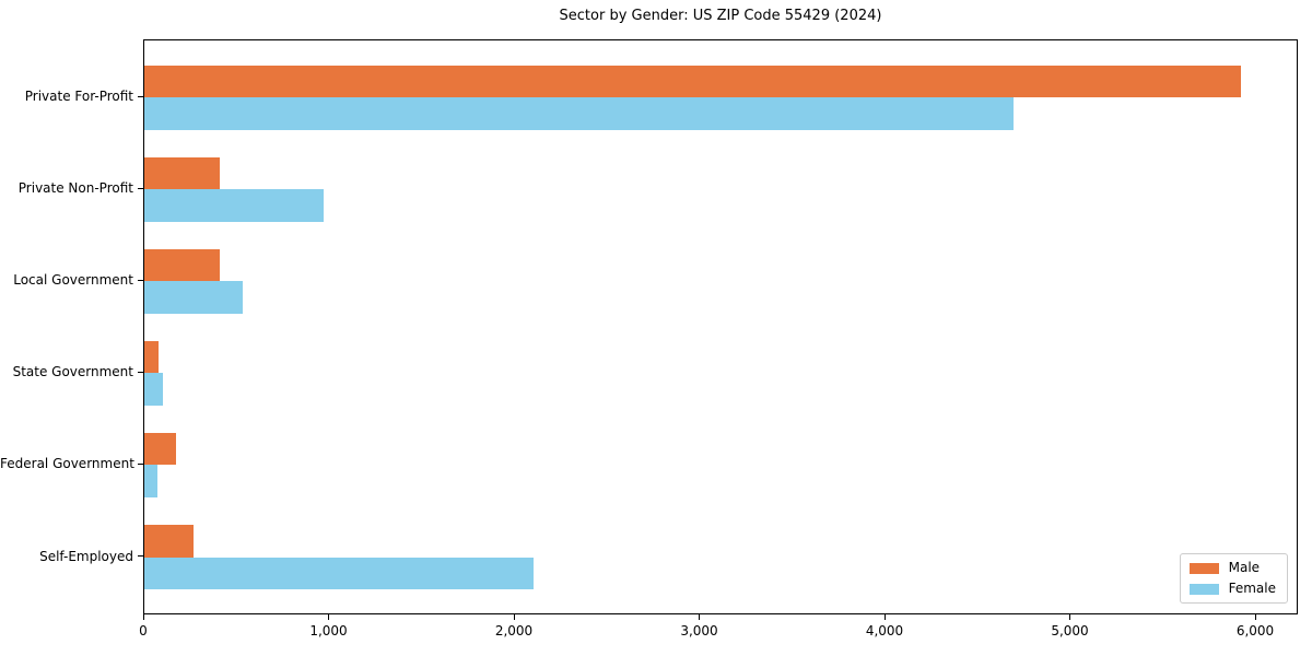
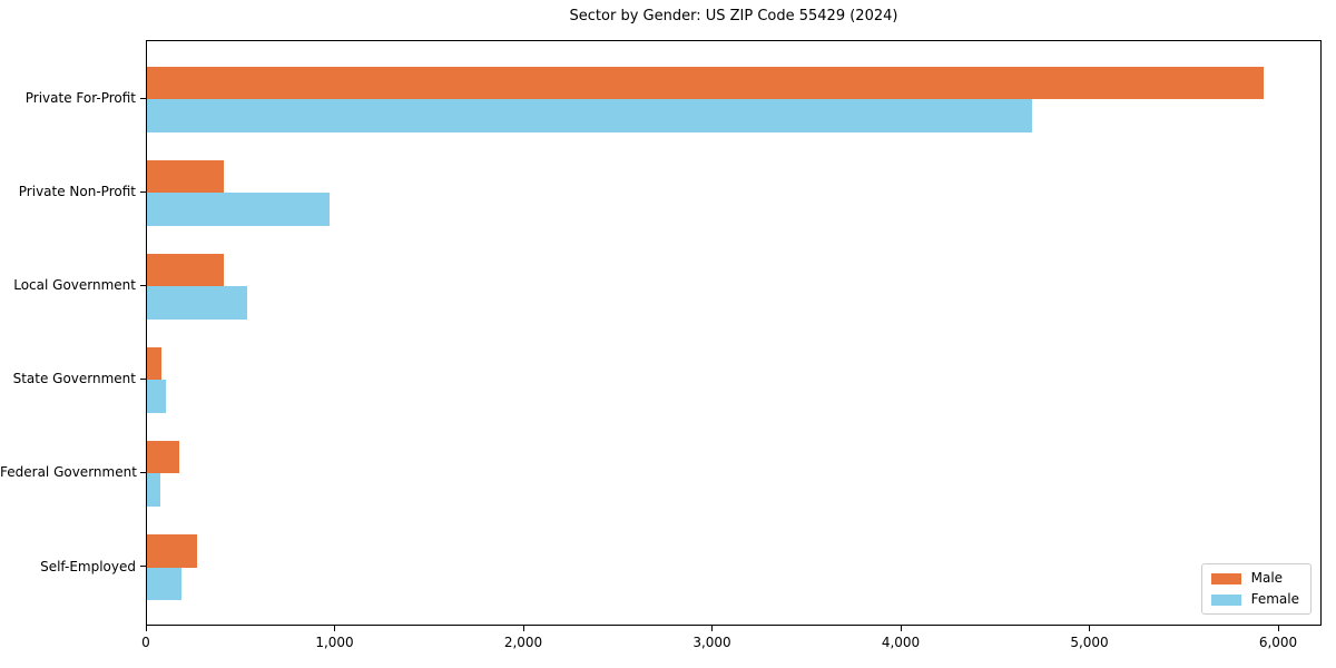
Female/Self-Employed: 2100 -> 180
